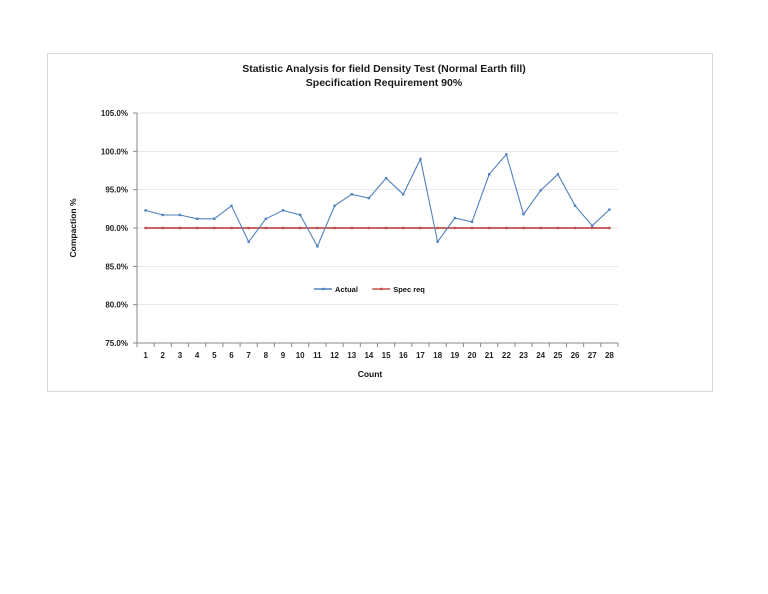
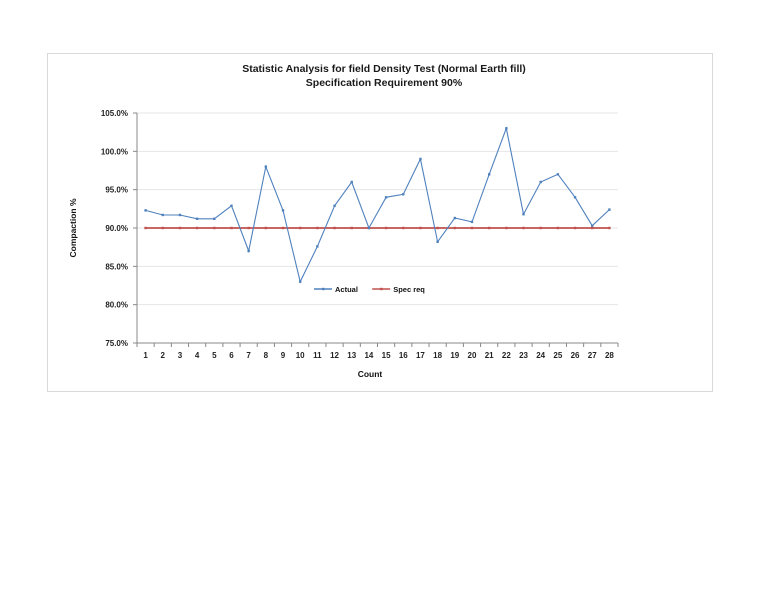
Actual/7: 88% -> 87%
Actual/8: 91% -> 98%
Actual/10: 92% -> 83%
Actual/13: 94% -> 96%
Actual/14: 94% -> 90%
Actual/15: 96% -> 94%
Actual/22: 100% -> 103%
Actual/24: 95% -> 96%
Actual/26: 93% -> 94%
